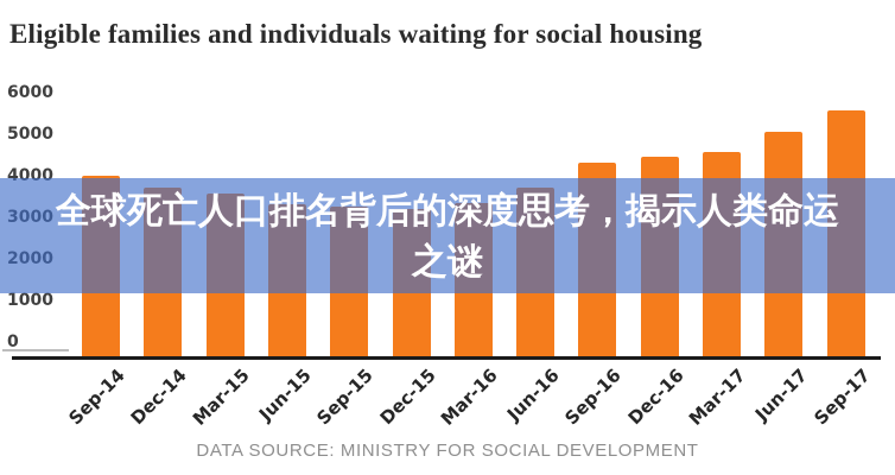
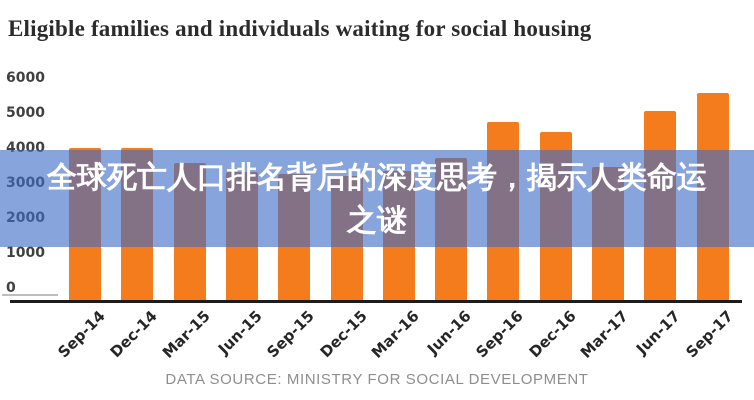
Dec-14: 3800 -> 4100
Sep-16: 4400 -> 4800
Mar-17: 4600 -> 3600
